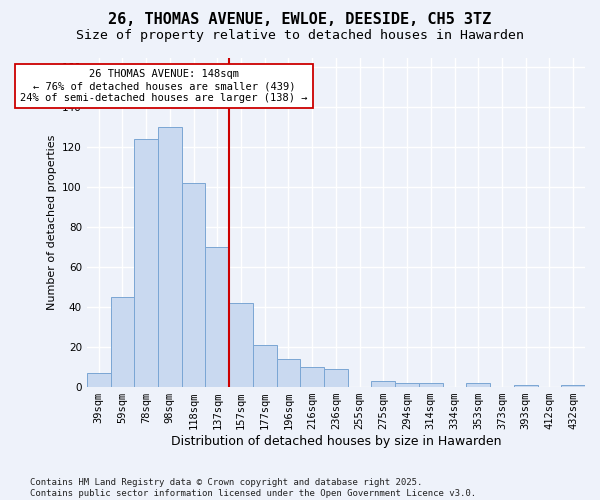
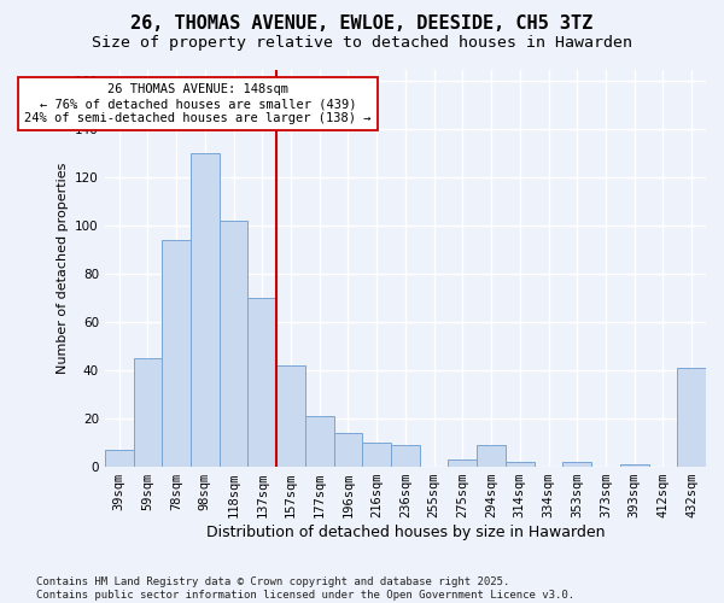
78sqm: 124 -> 94
294sqm: 2 -> 9
432sqm: 1 -> 41
